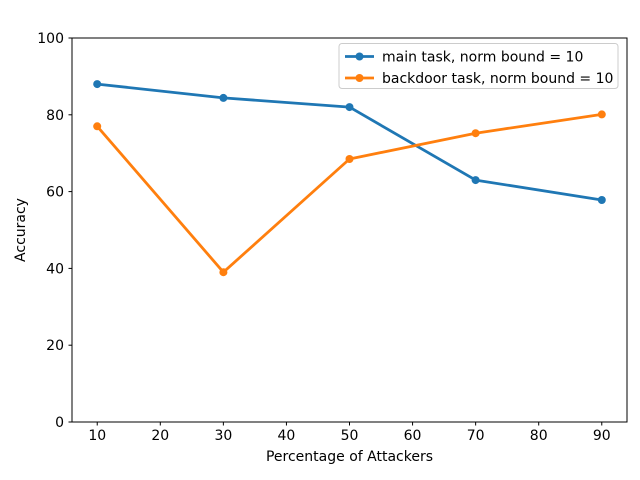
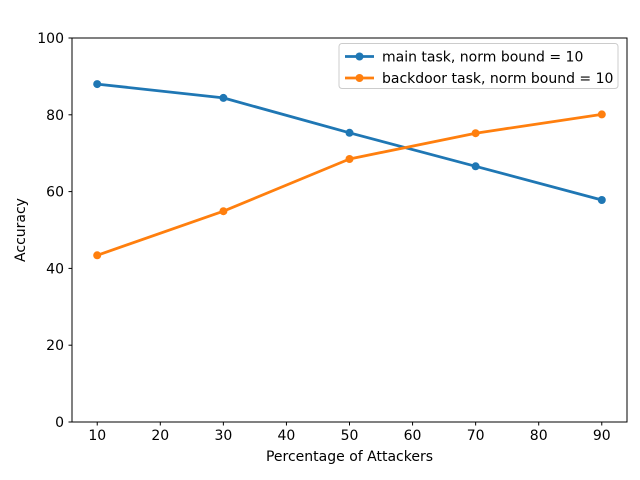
backdoor task, norm bound = 10/10: 77 -> 43
backdoor task, norm bound = 10/30: 39 -> 55
main task, norm bound = 10/50: 82 -> 75
main task, norm bound = 10/70: 63 -> 67
